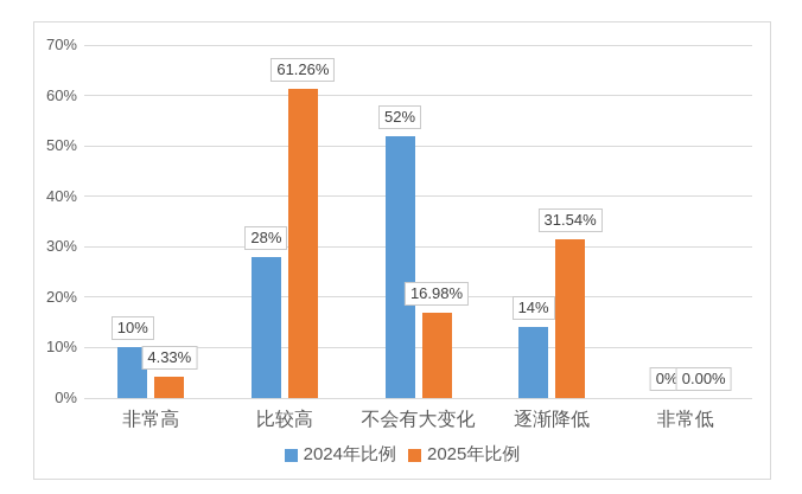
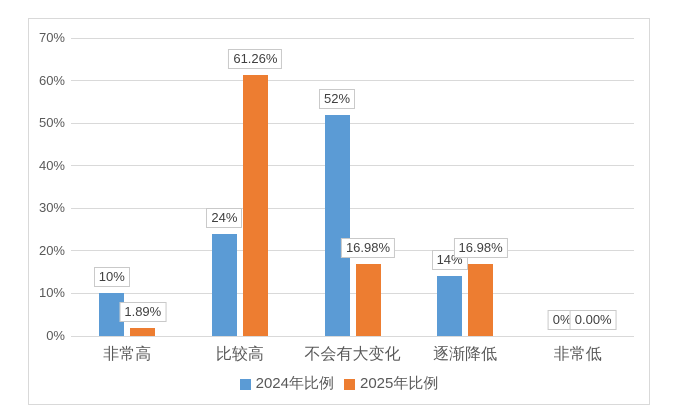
2025年比例/非常高: 4.33% -> 1.89%
2024年比例/比较高: 28% -> 24%
2025年比例/逐渐降低: 31.54% -> 16.98%
